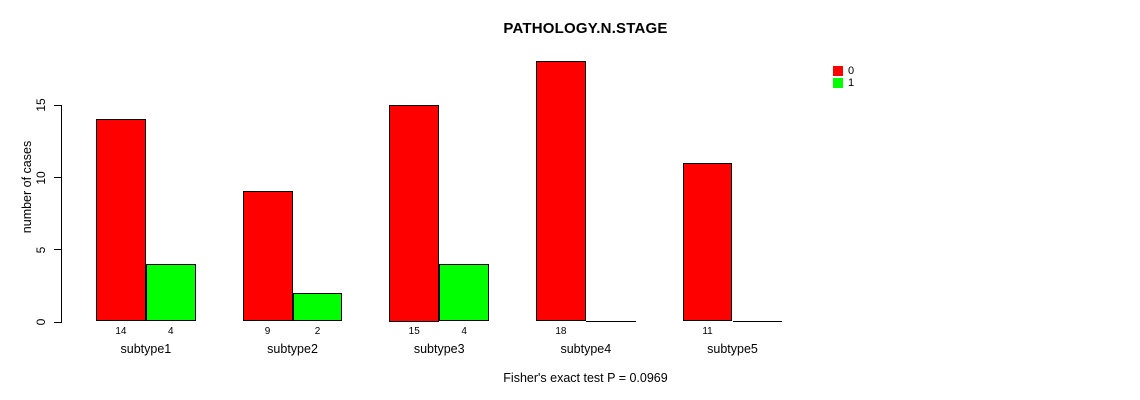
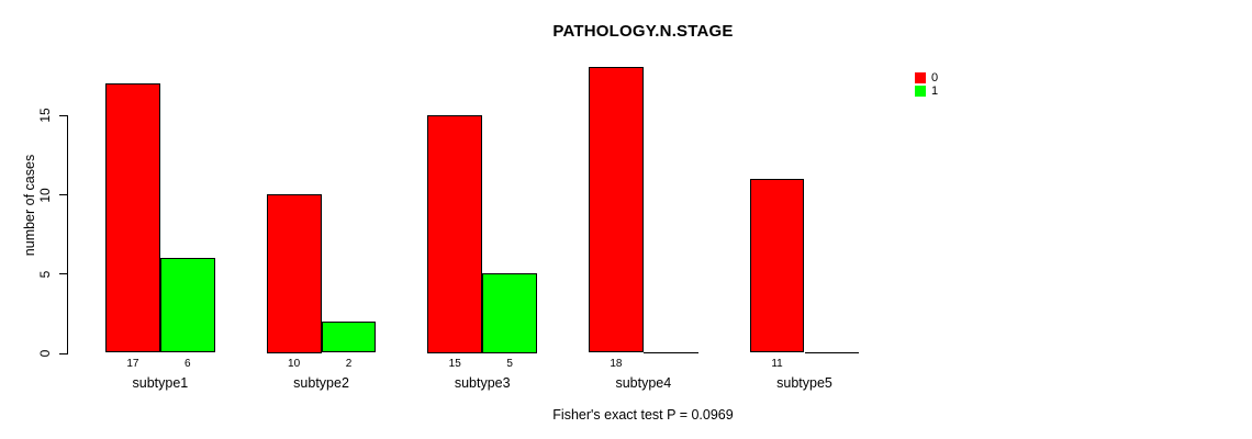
0/subtype1: 14 -> 17
1/subtype1: 4 -> 6
0/subtype2: 9 -> 10
1/subtype3: 4 -> 5
